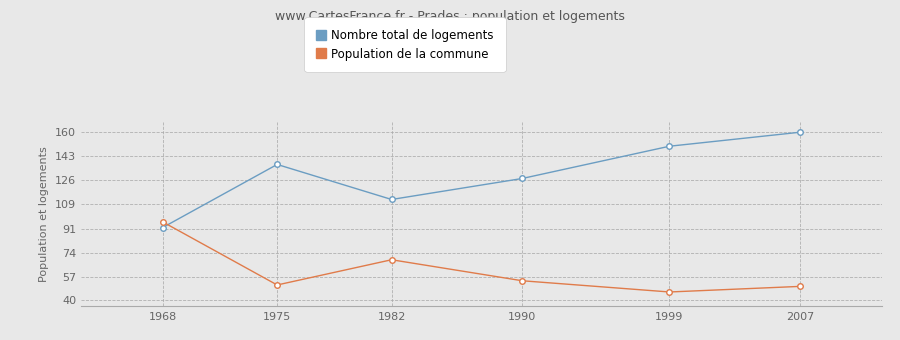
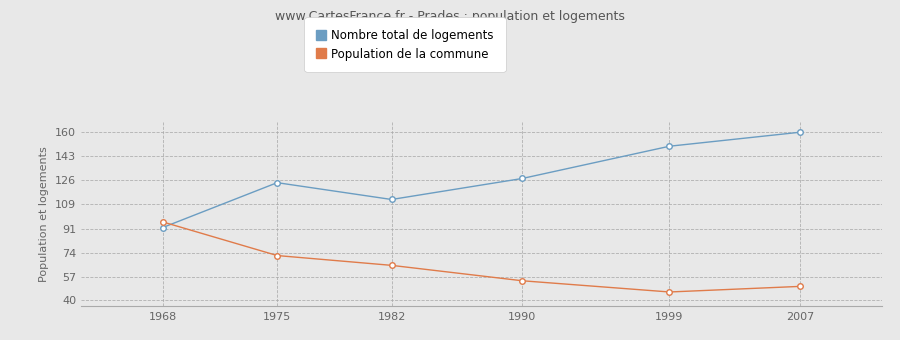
Nombre total de logements/1975: 137 -> 124
Population de la commune/1975: 51 -> 72
Population de la commune/1982: 69 -> 65
